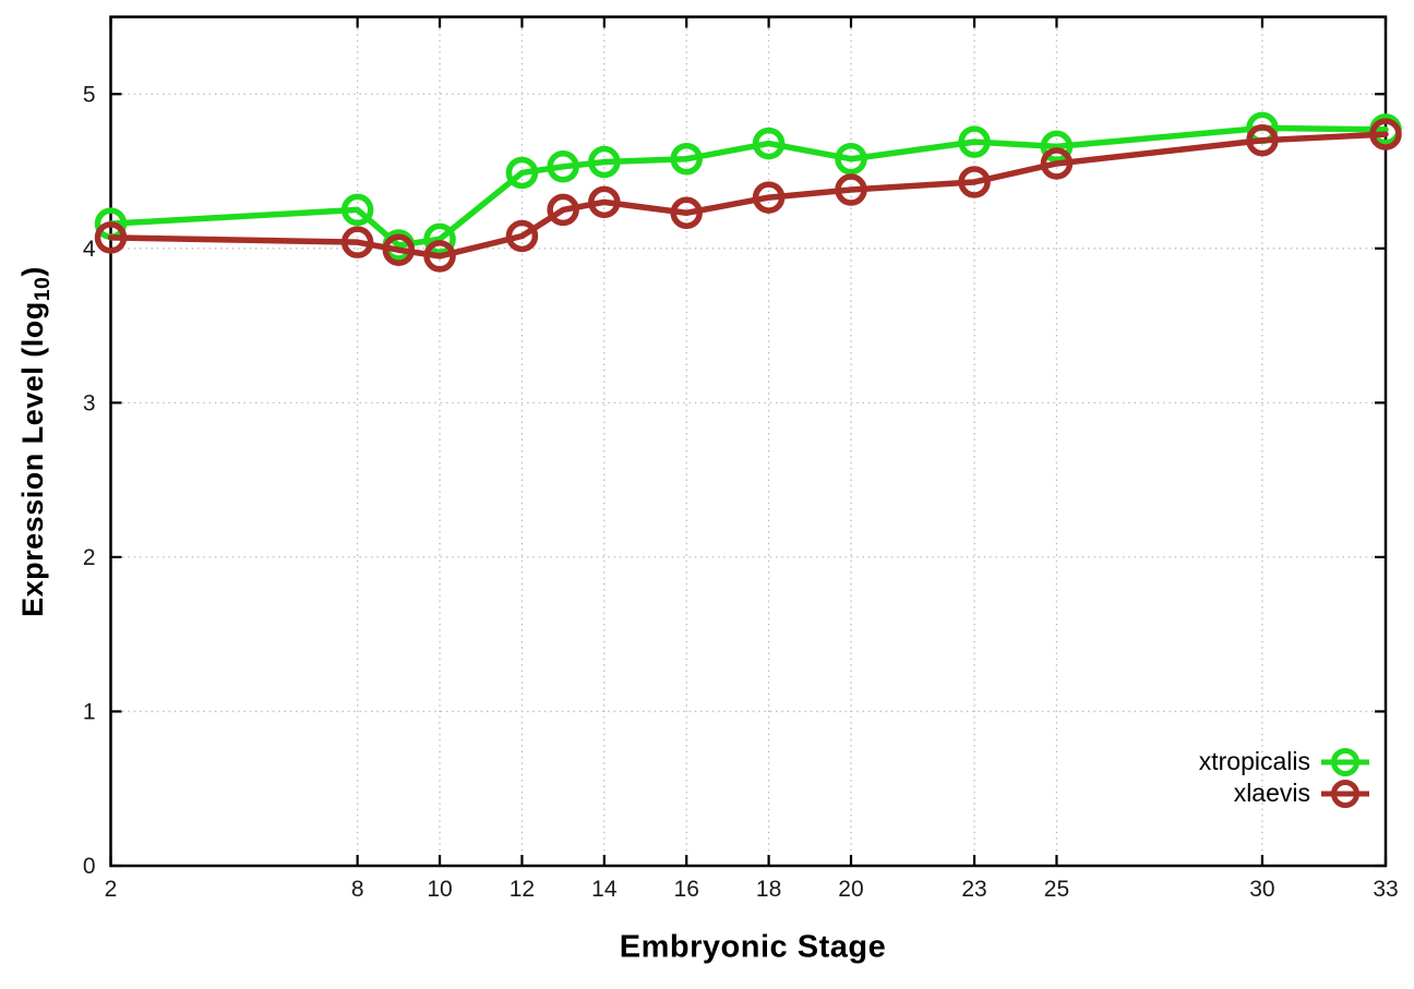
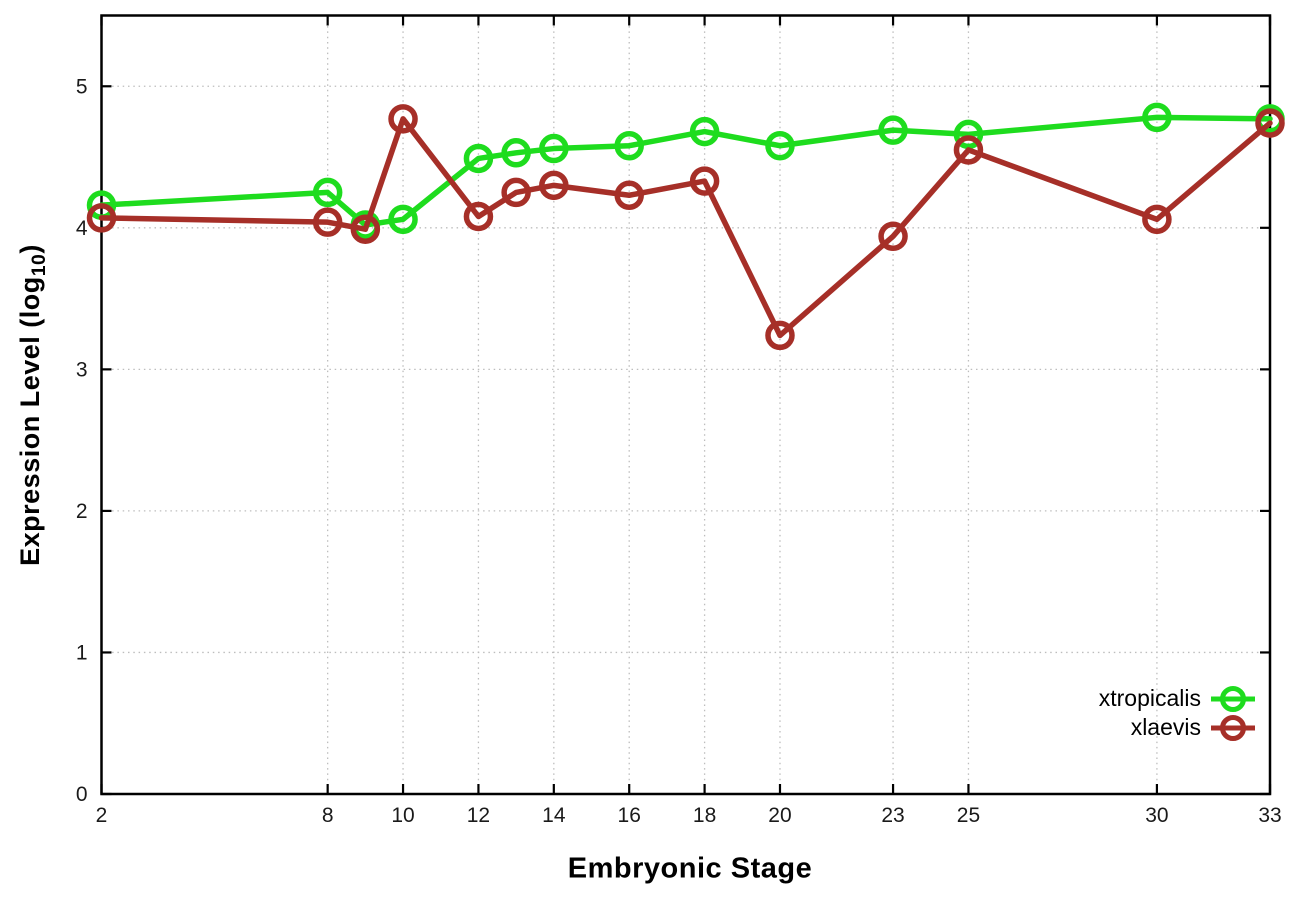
xlaevis/10: 3.95 -> 4.77
xlaevis/20: 4.38 -> 3.24
xlaevis/23: 4.43 -> 3.94
xlaevis/30: 4.70 -> 4.06
